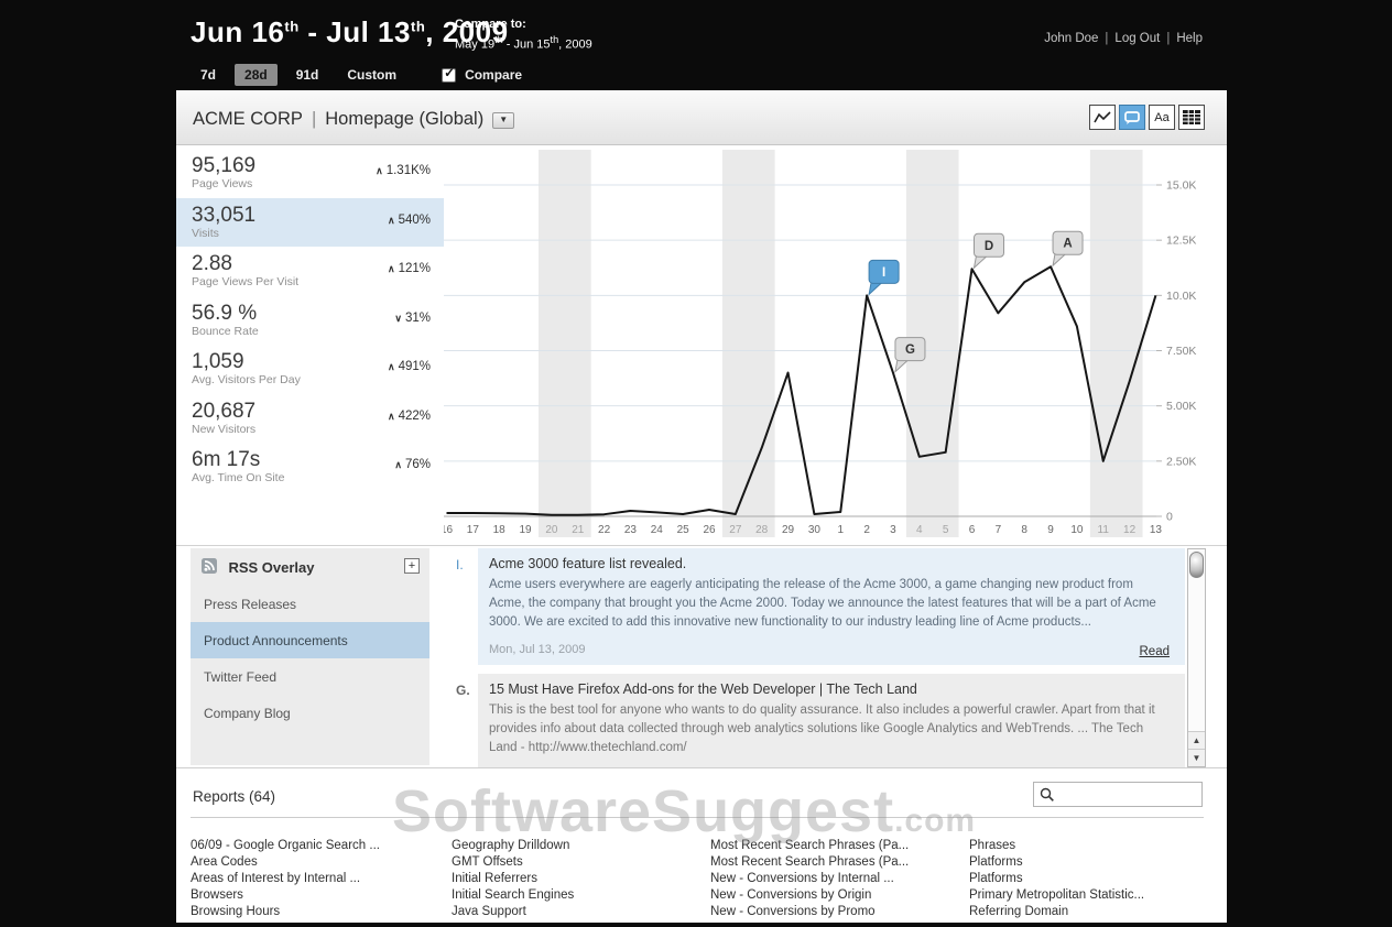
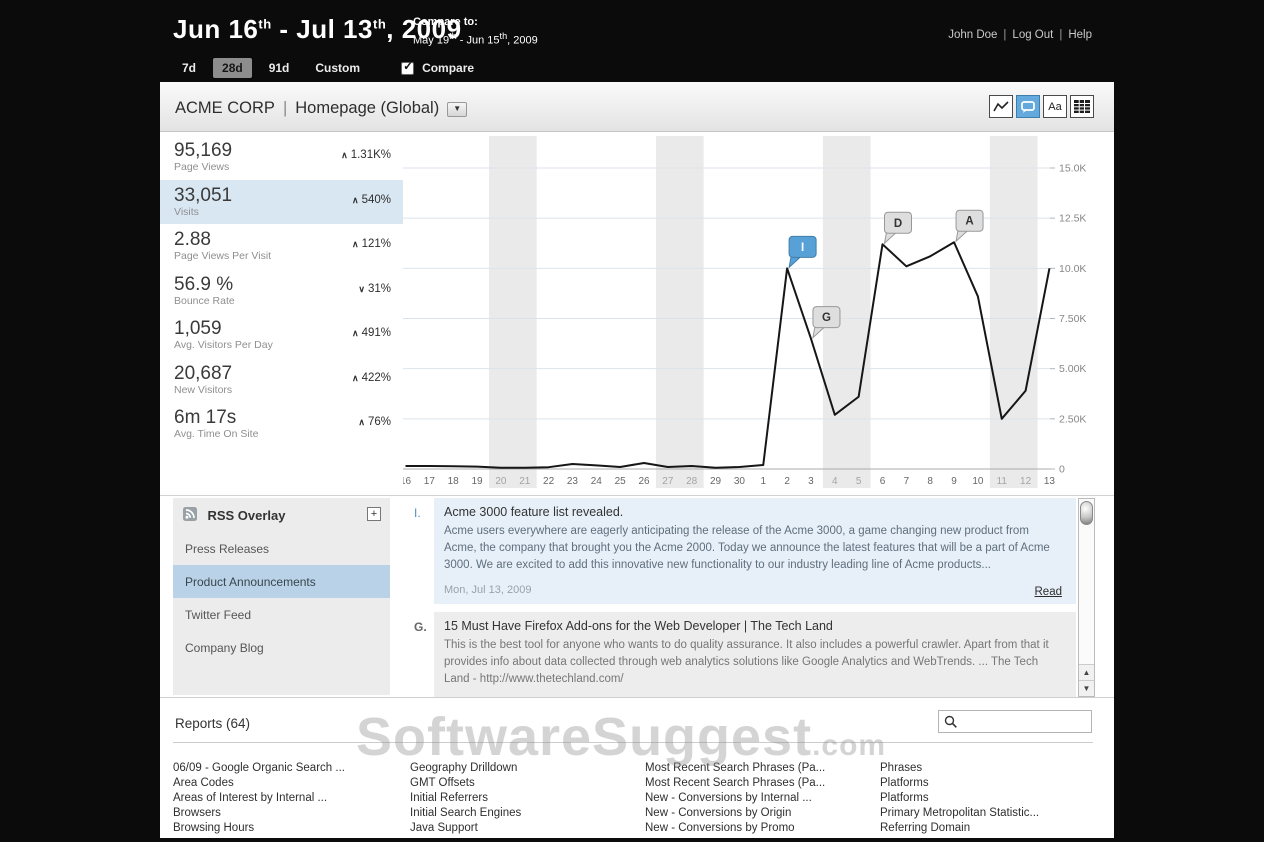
28: 3.1K -> 0.2K
29: 6.5K -> 0.1K
5: 2.9K -> 3.6K
7: 9.2K -> 10.1K
12: 6.1K -> 3.9K
